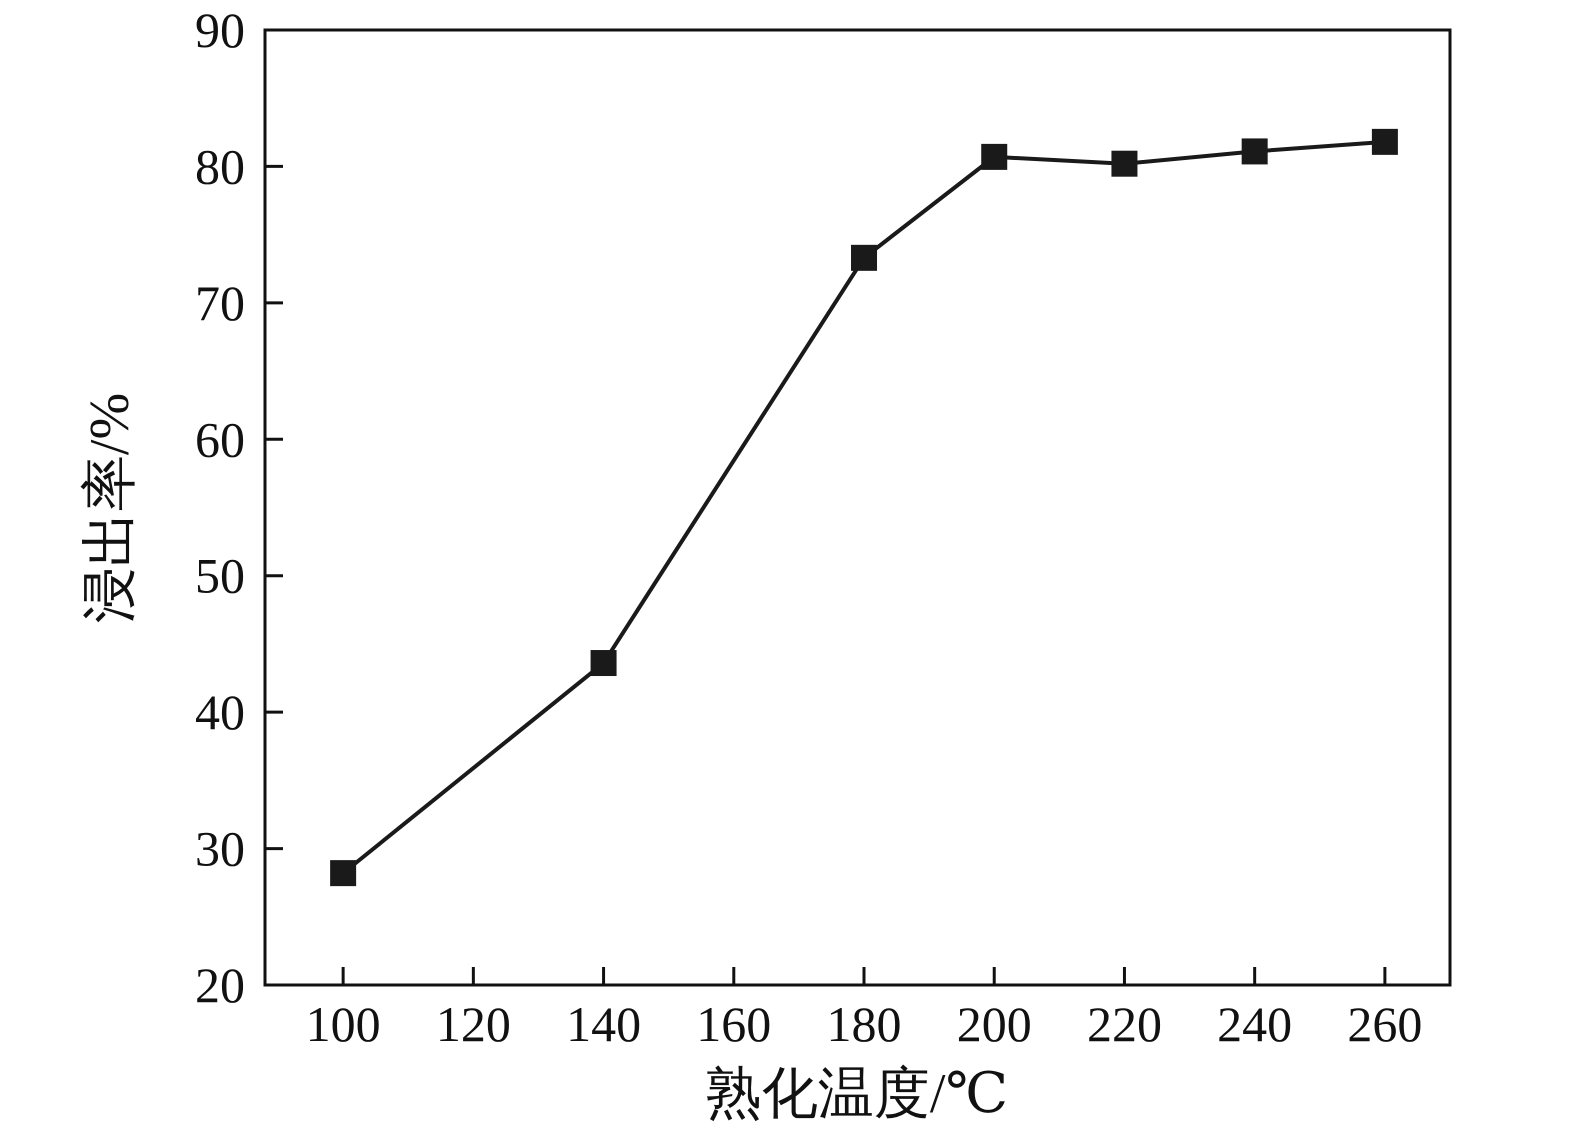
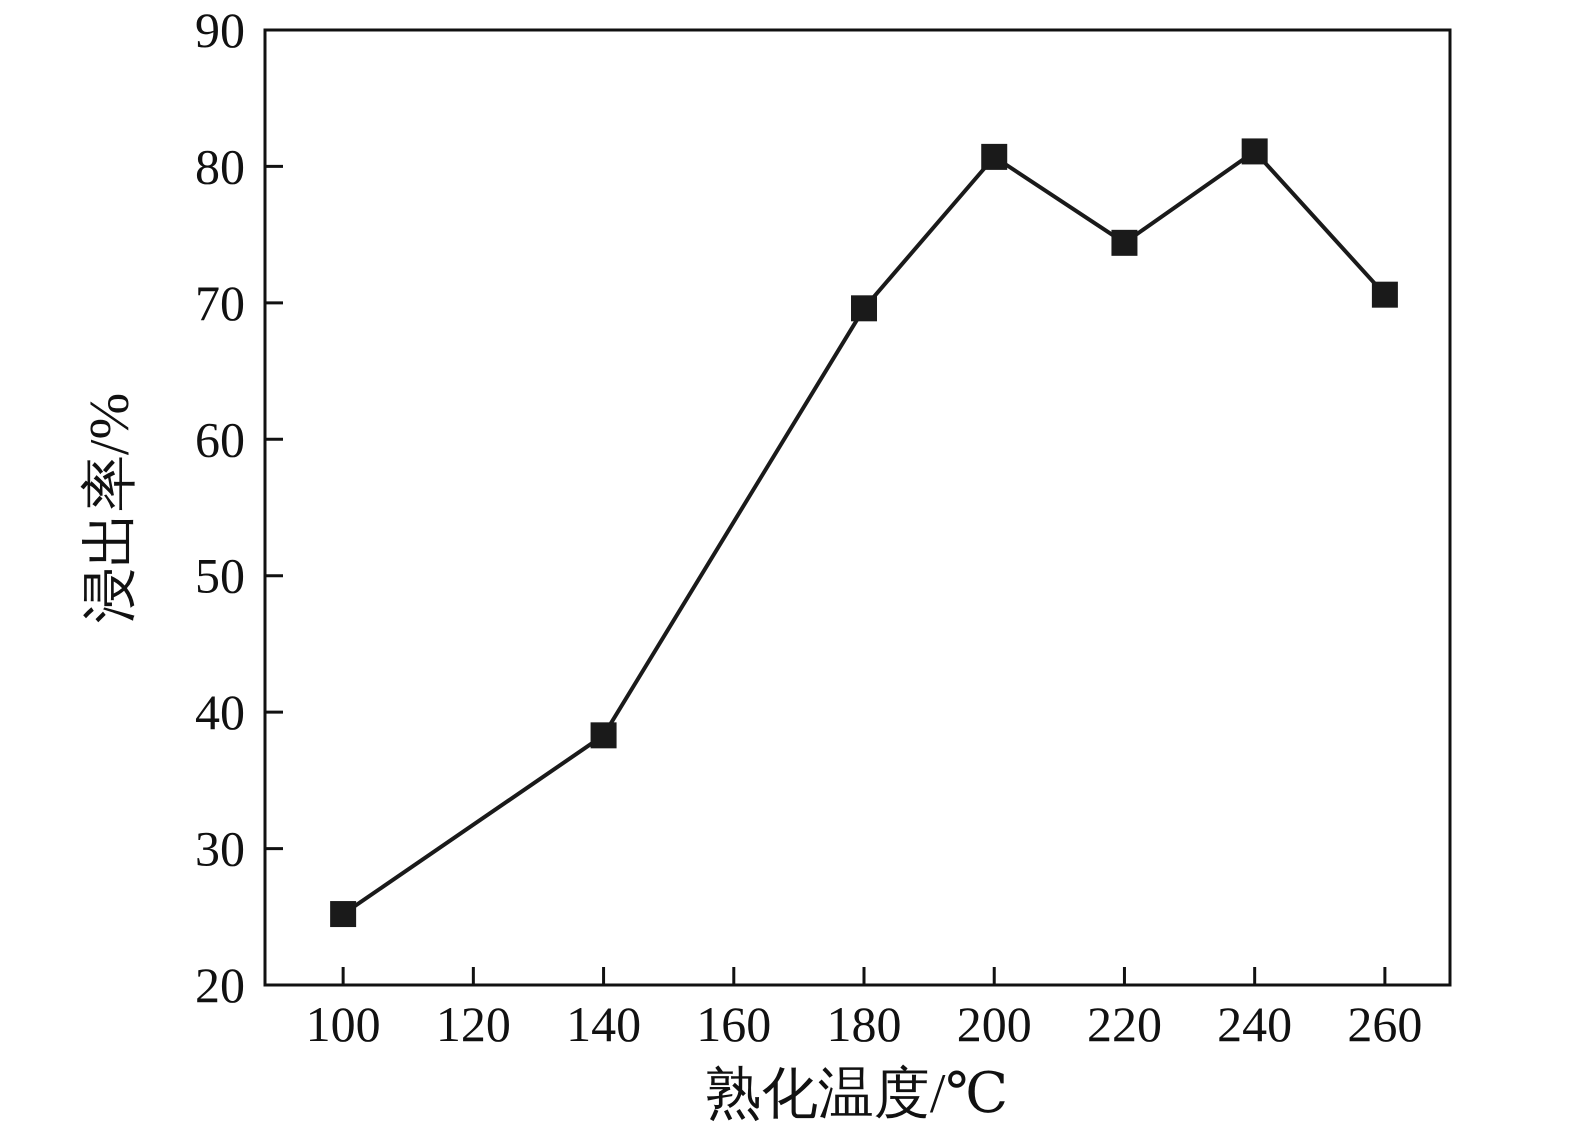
100: 28.2 -> 25.2
140: 43.6 -> 38.3
180: 73.3 -> 69.6
220: 80.2 -> 74.4
260: 81.8 -> 70.6
